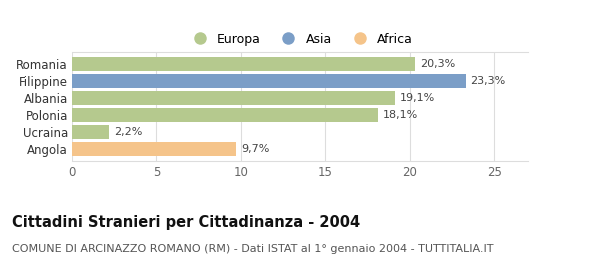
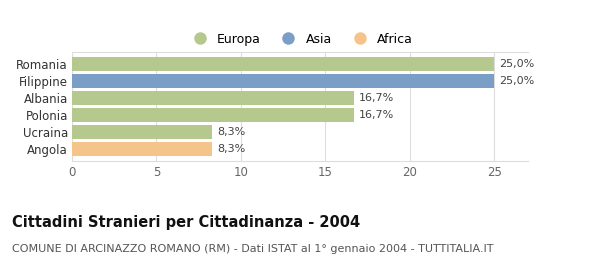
Romania: 20,3% -> 25,0%
Filippine: 23,3% -> 25,0%
Albania: 19,1% -> 16,7%
Polonia: 18,1% -> 16,7%
Ucraina: 2,2% -> 8,3%
Angola: 9,7% -> 8,3%
